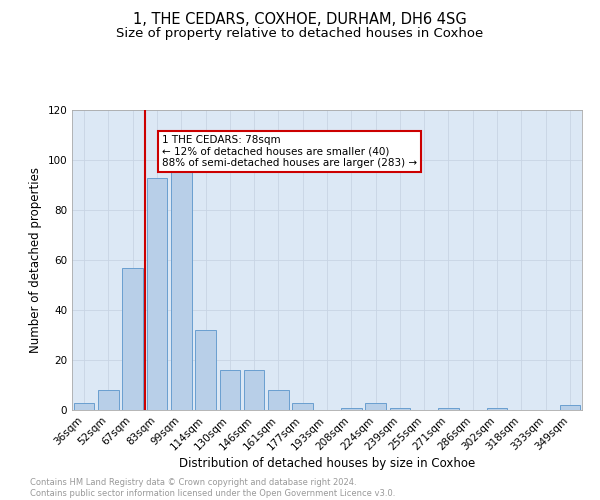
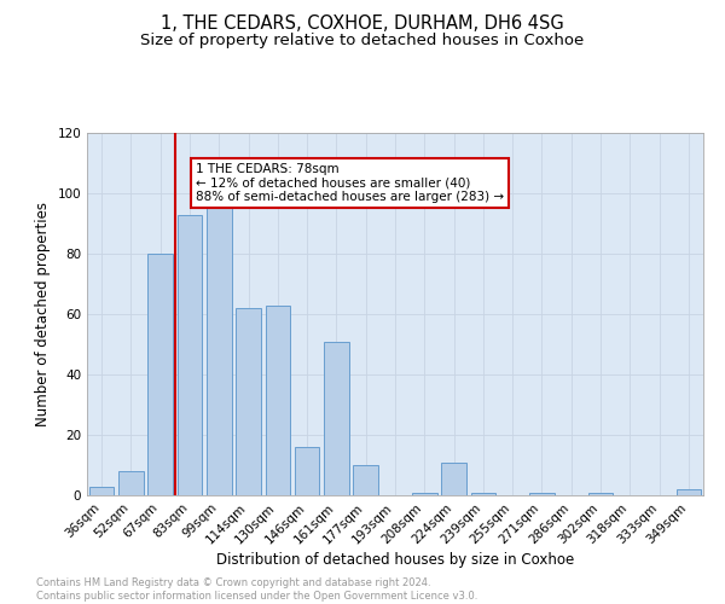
67sqm: 57 -> 80
114sqm: 32 -> 62
130sqm: 16 -> 63
161sqm: 8 -> 51
177sqm: 3 -> 10
224sqm: 3 -> 11
